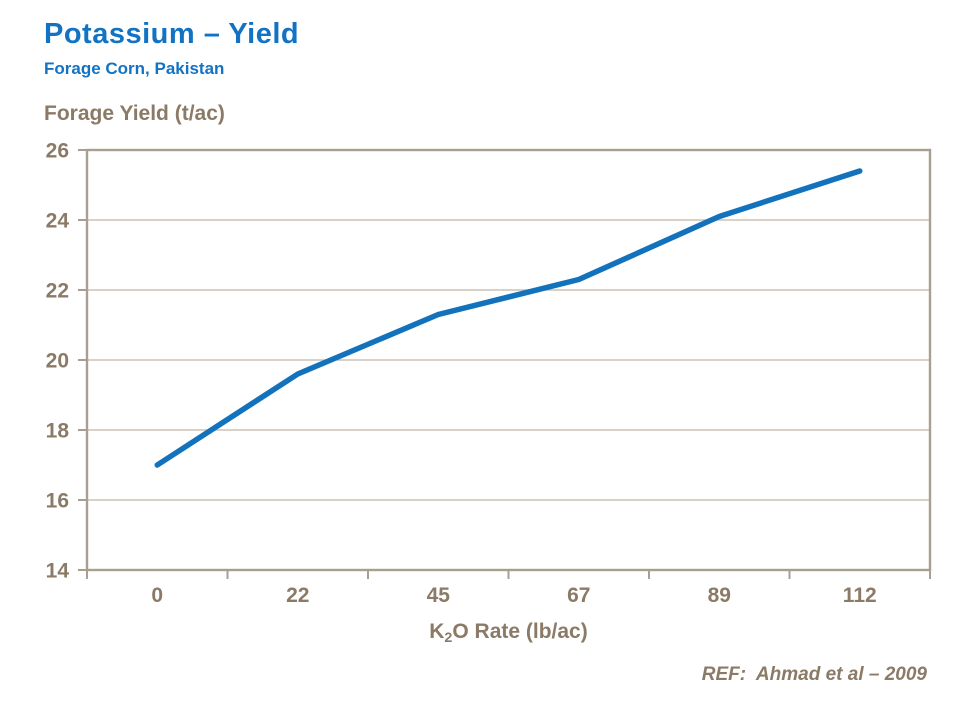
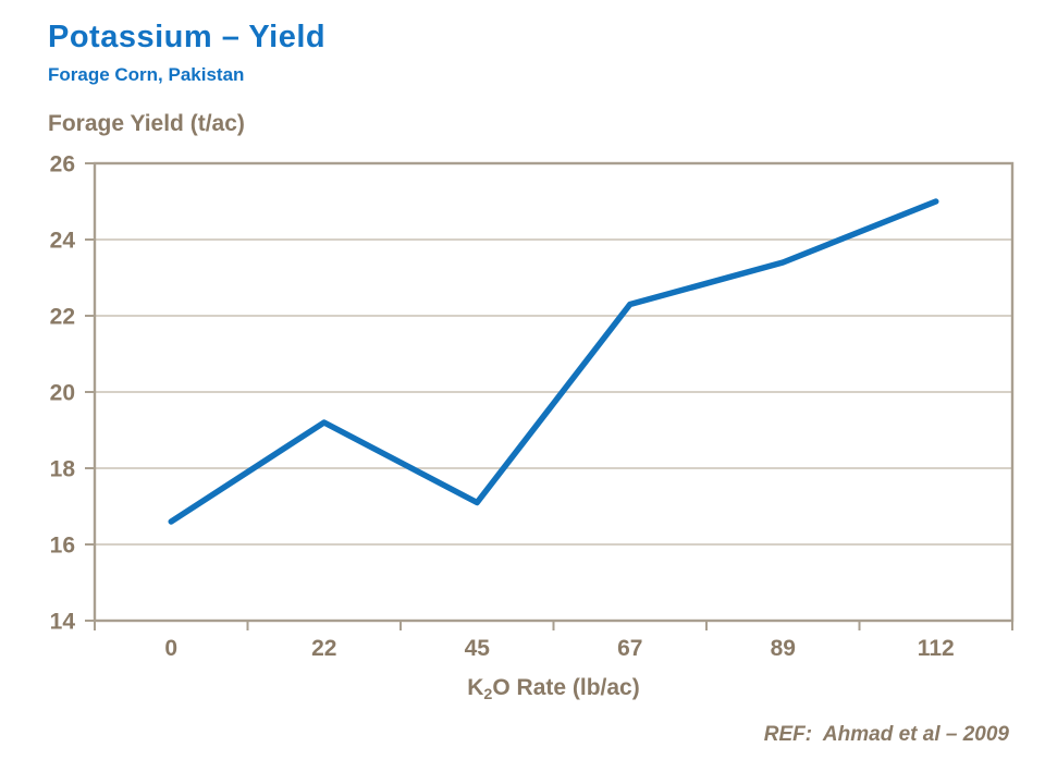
0: 17.0 -> 16.6
22: 19.6 -> 19.2
45: 21.3 -> 17.1
89: 24.1 -> 23.4
112: 25.4 -> 25.0
